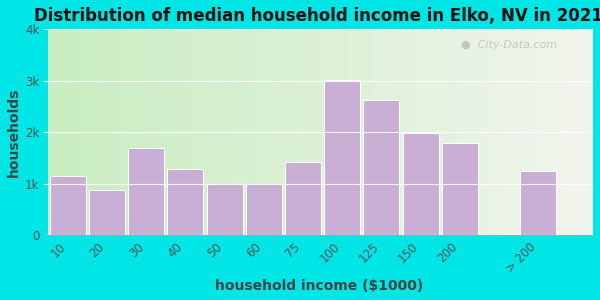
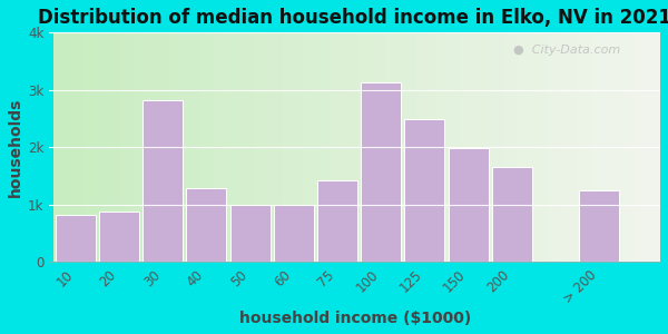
10: 1.15k -> 0.82k
30: 1.70k -> 2.82k
100: 3.02k -> 3.14k
125: 2.62k -> 2.50k
200: 1.79k -> 1.66k
